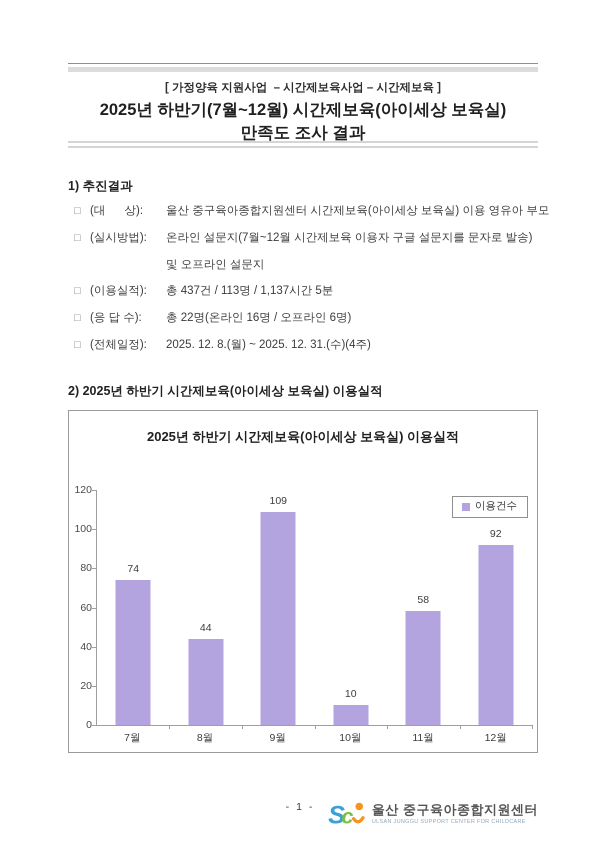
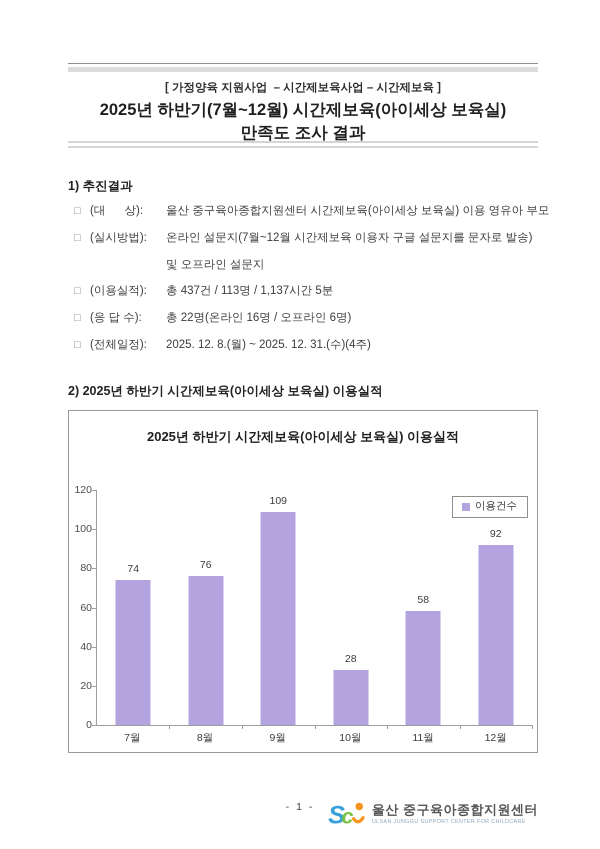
8월: 44 -> 76
10월: 10 -> 28
